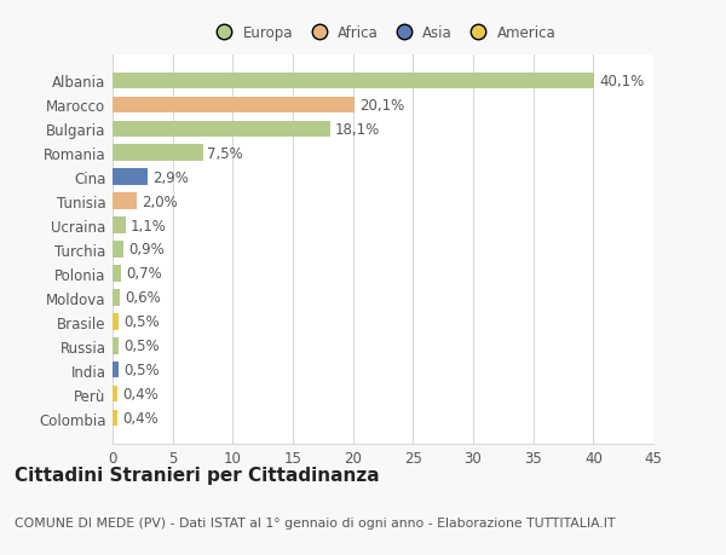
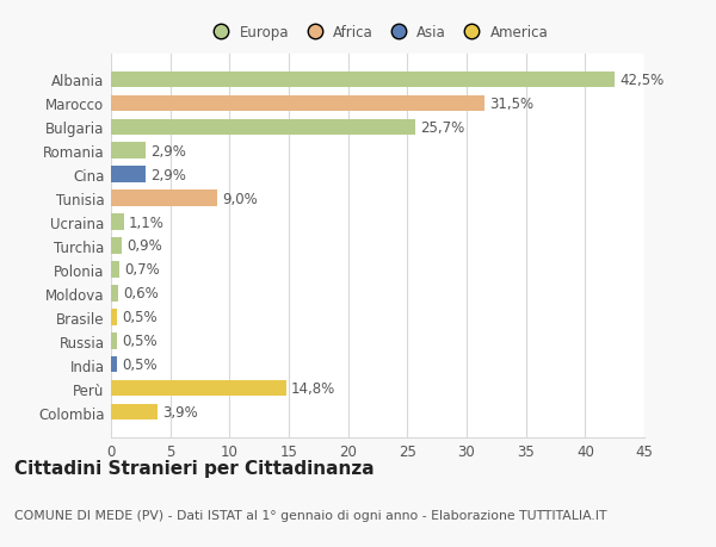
Albania: 40,1% -> 42,5%
Marocco: 20,1% -> 31,5%
Bulgaria: 18,1% -> 25,7%
Romania: 7,5% -> 2,9%
Tunisia: 2,0% -> 9,0%
Perù: 0,4% -> 14,8%
Colombia: 0,4% -> 3,9%
